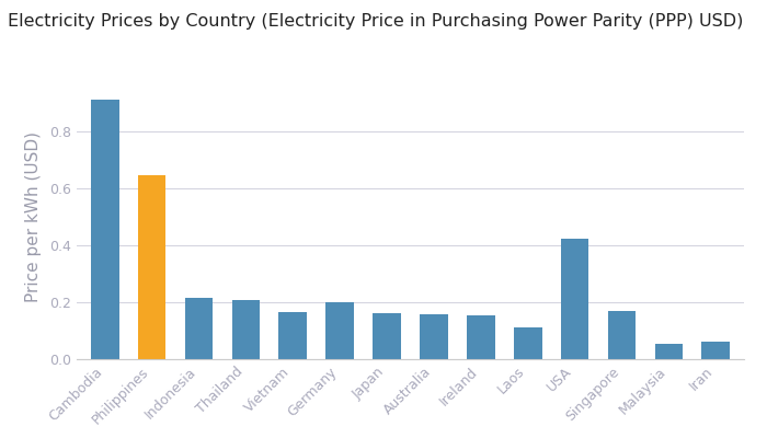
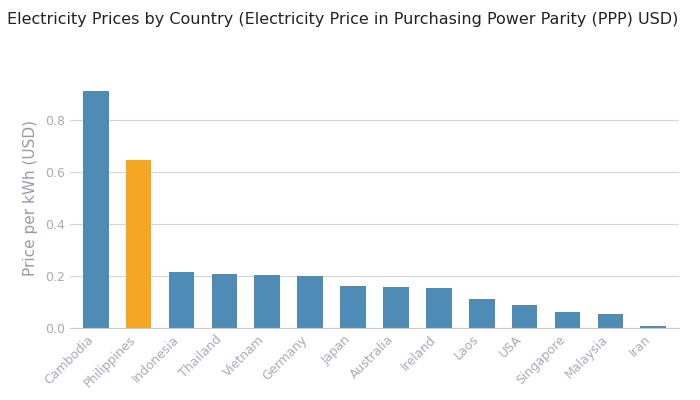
Vietnam: 0.165 -> 0.203
USA: 0.425 -> 0.088
Singapore: 0.170 -> 0.063
Iran: 0.060 -> 0.008
